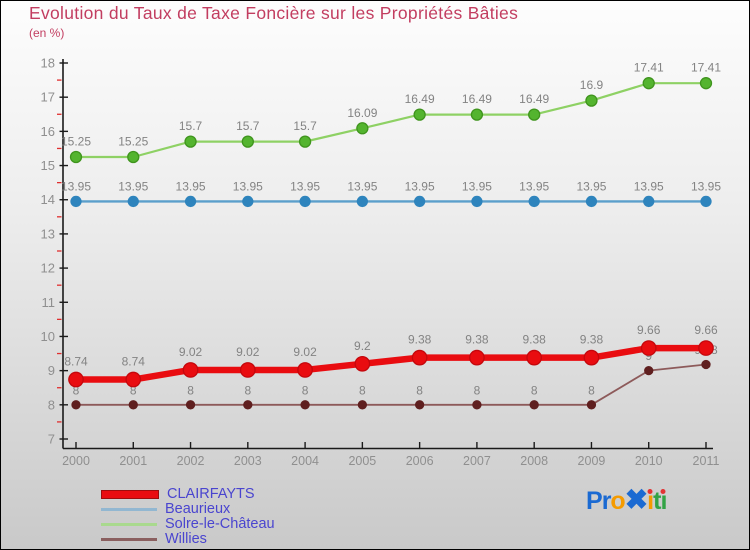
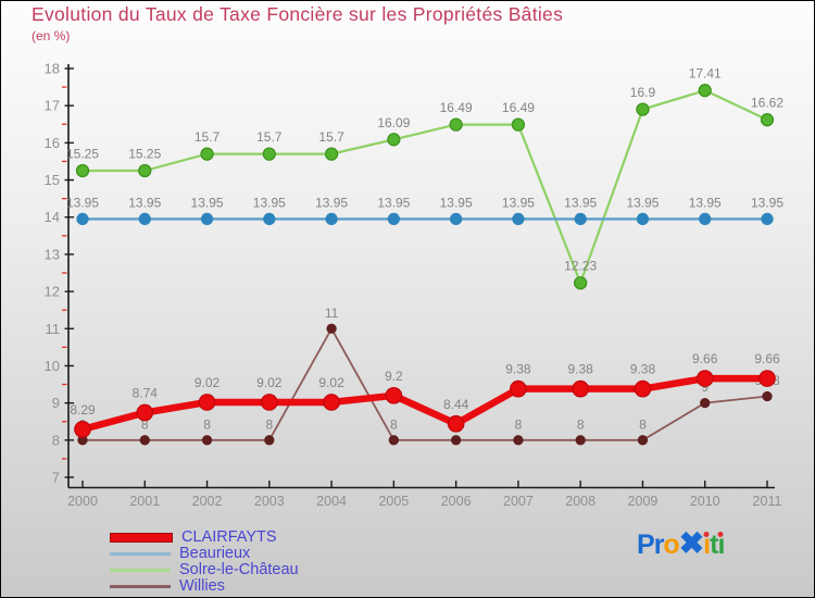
CLAIRFAYTS/2000: 8.74 -> 8.29
Willies/2004: 8 -> 11
CLAIRFAYTS/2006: 9.38 -> 8.44
Solre-le-Château/2008: 16.49 -> 12.23
Solre-le-Château/2011: 17.41 -> 16.62
